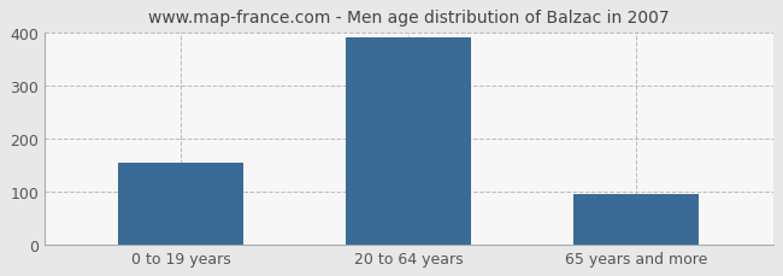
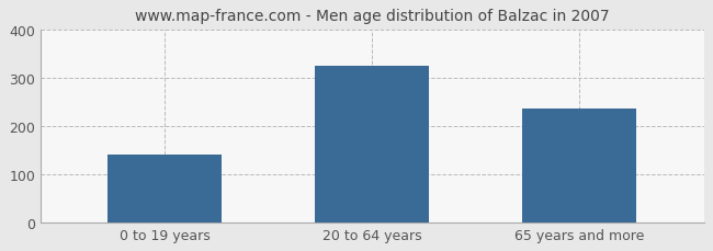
0 to 19 years: 155 -> 140
20 to 64 years: 390 -> 325
65 years and more: 95 -> 235
